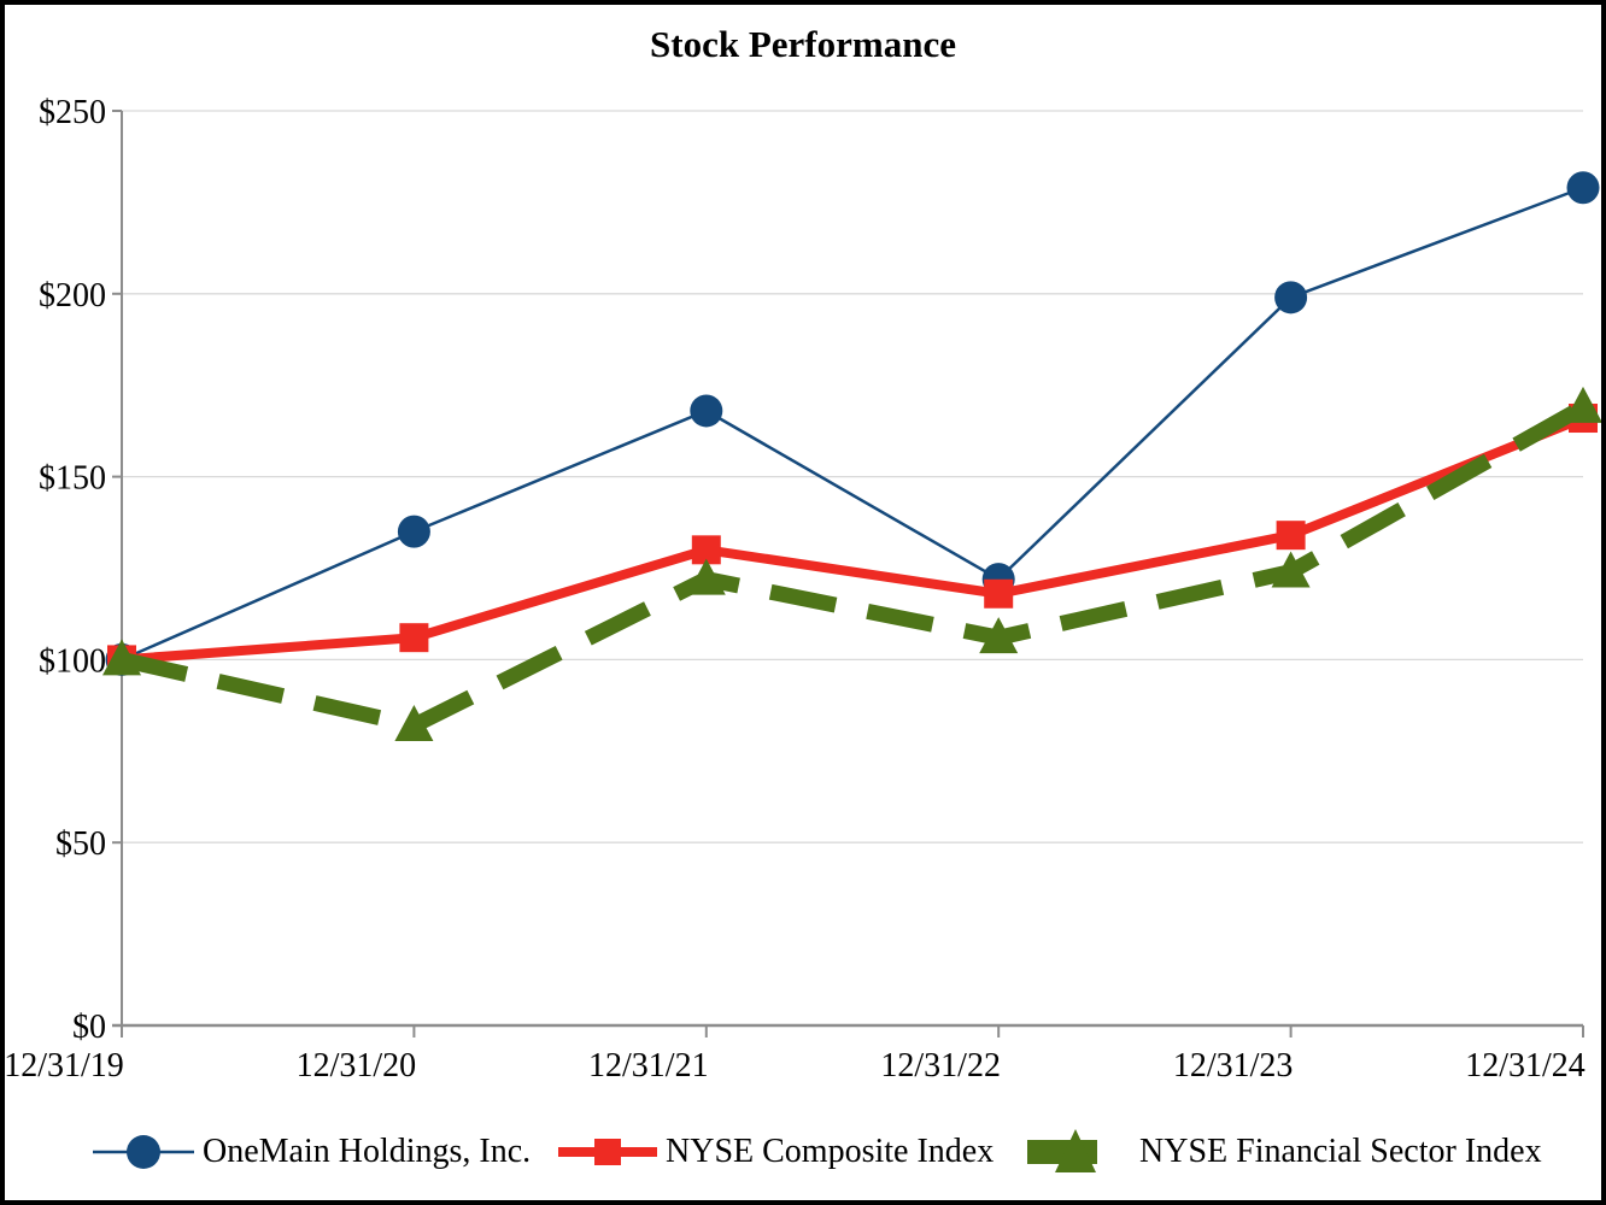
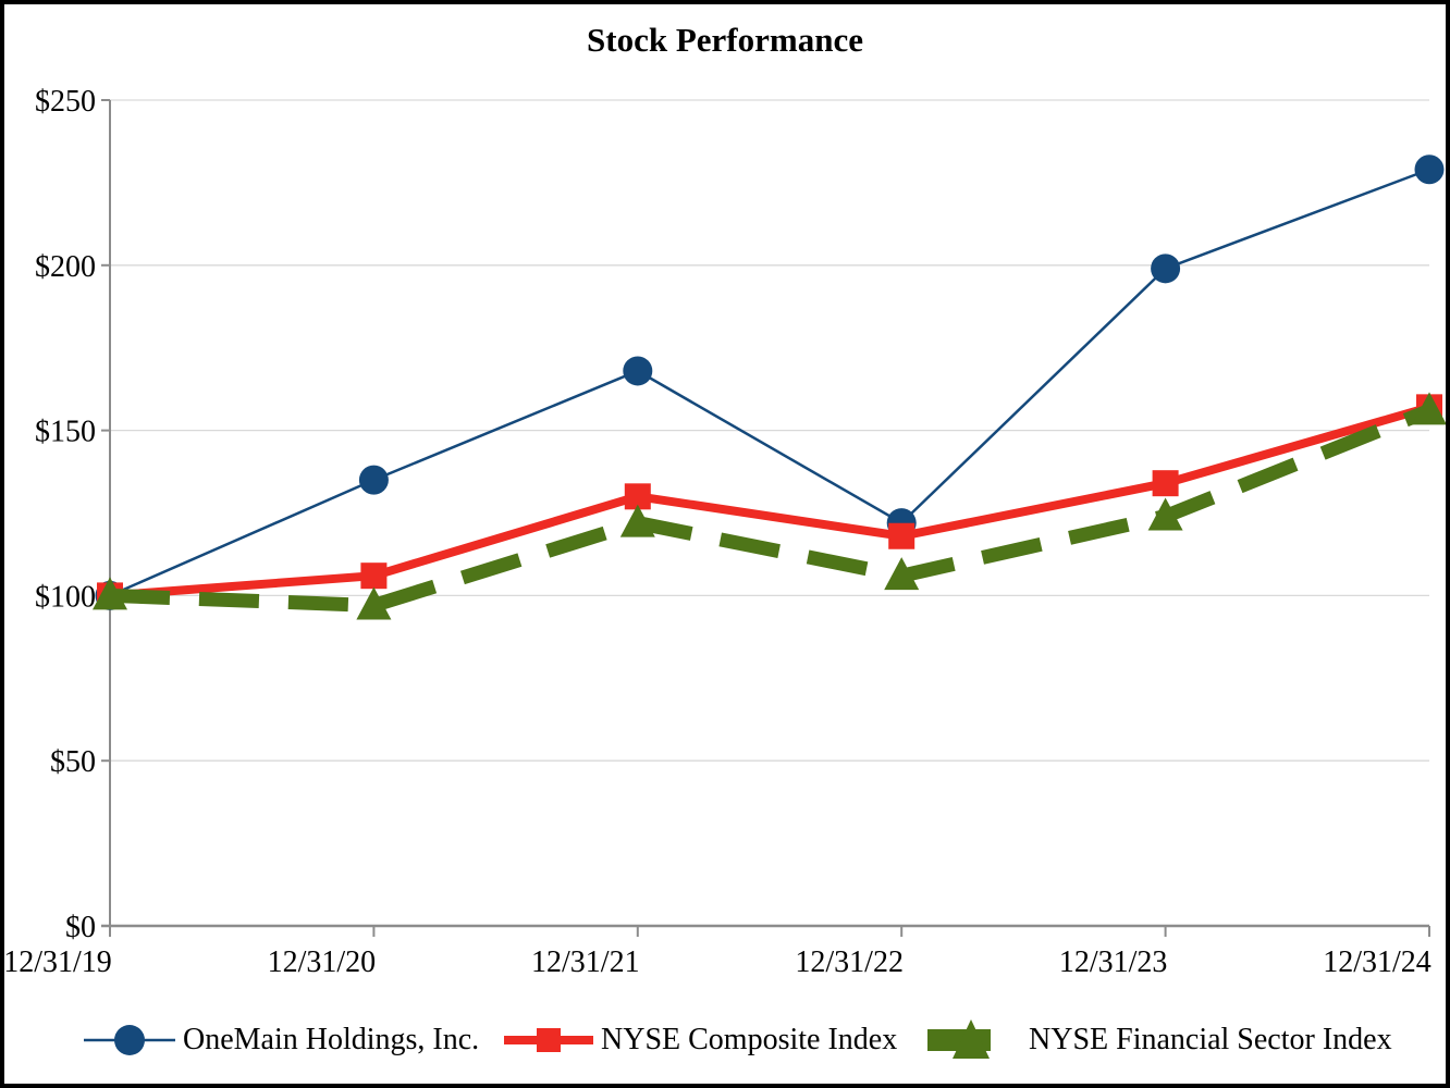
NYSE Financial Sector Index/12/31/20: $82 -> $97
NYSE Composite Index/12/31/24: $166 -> $157
NYSE Financial Sector Index/12/31/24: $169 -> $156
